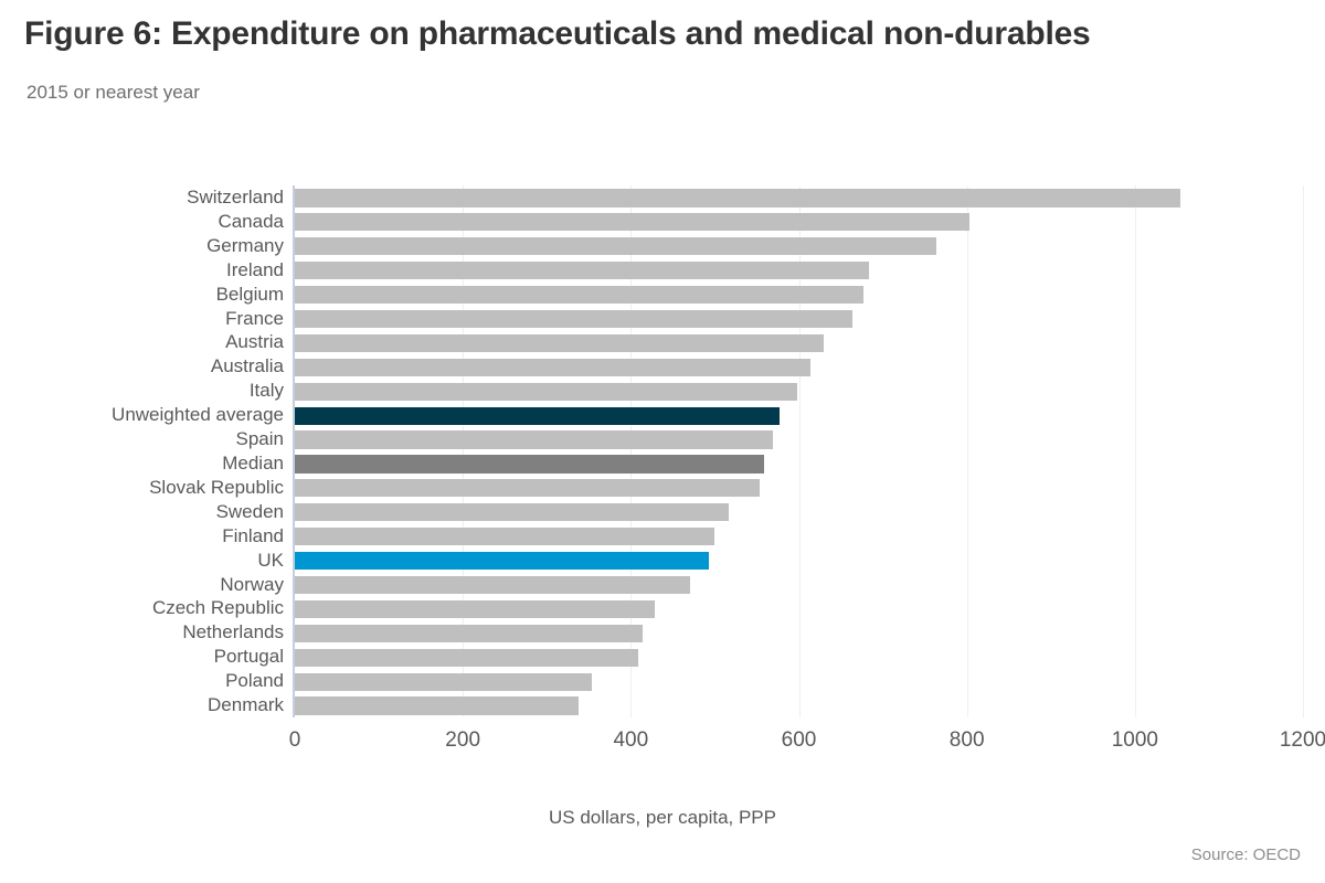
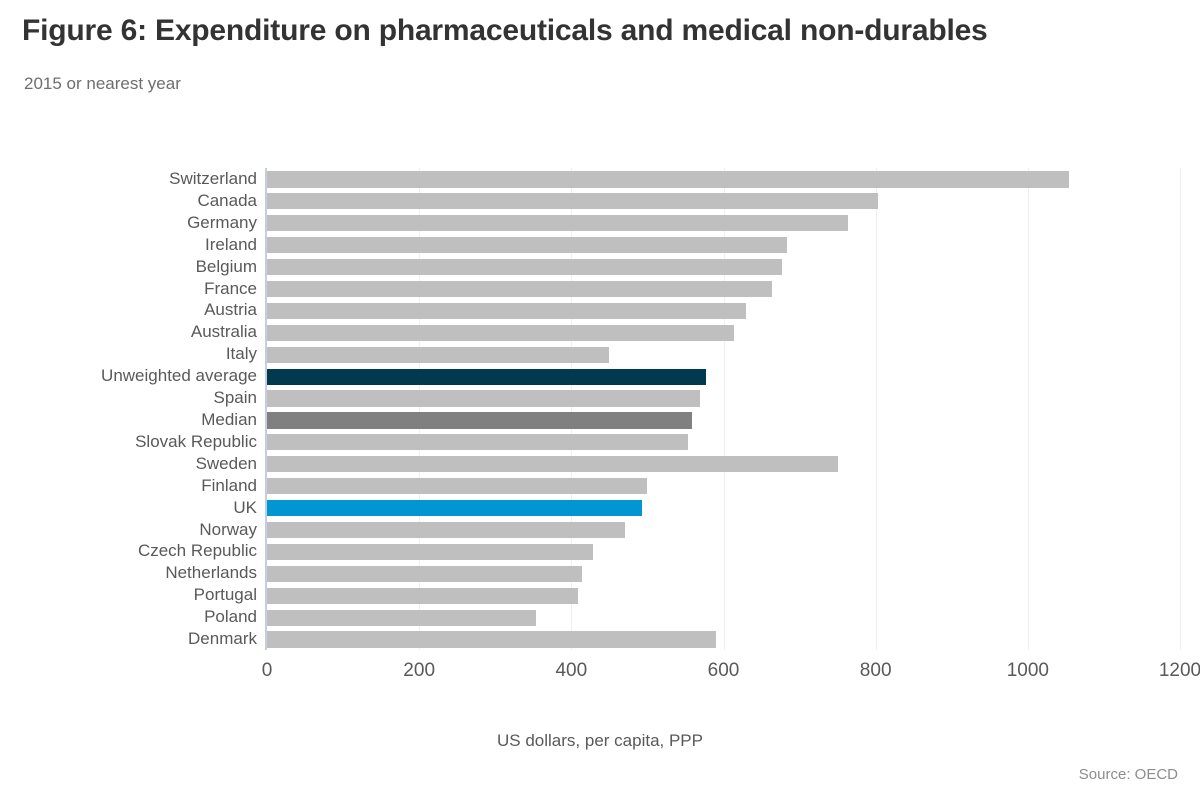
Italy: 600 -> 450
Sweden: 520 -> 750
Denmark: 340 -> 590
